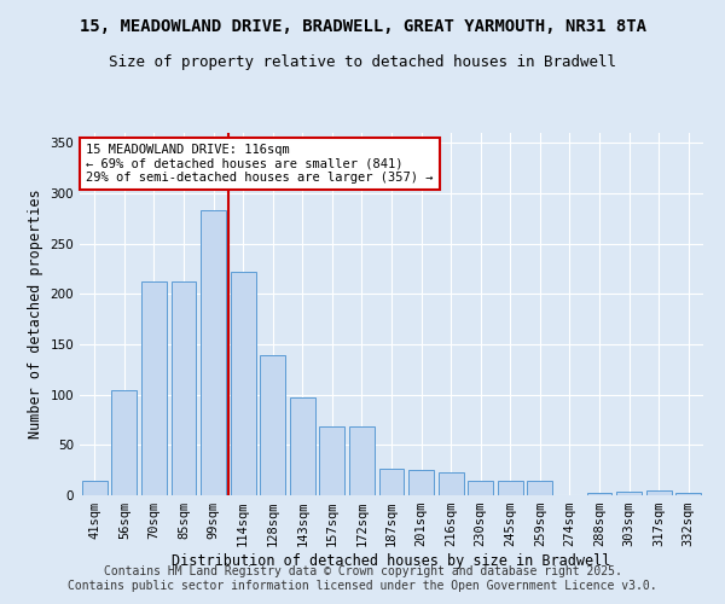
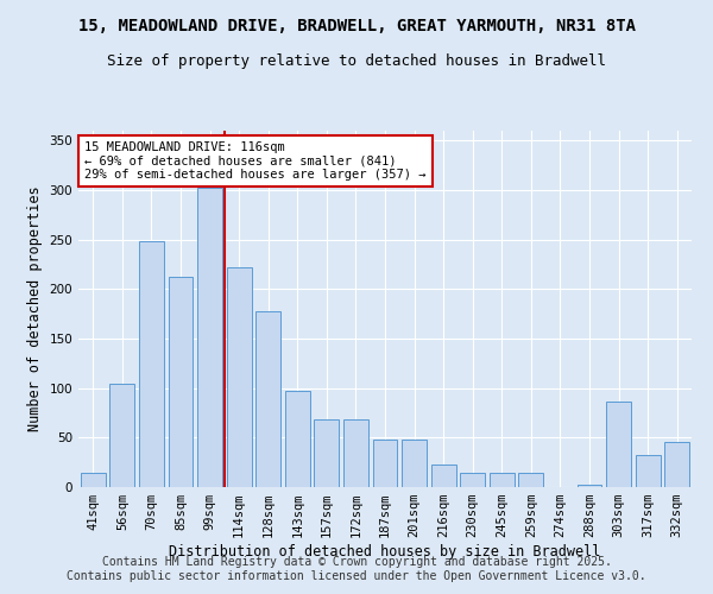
70sqm: 212 -> 248
99sqm: 283 -> 302
128sqm: 139 -> 178
187sqm: 26 -> 48
201sqm: 25 -> 48
303sqm: 4 -> 86
317sqm: 5 -> 32
332sqm: 3 -> 46
